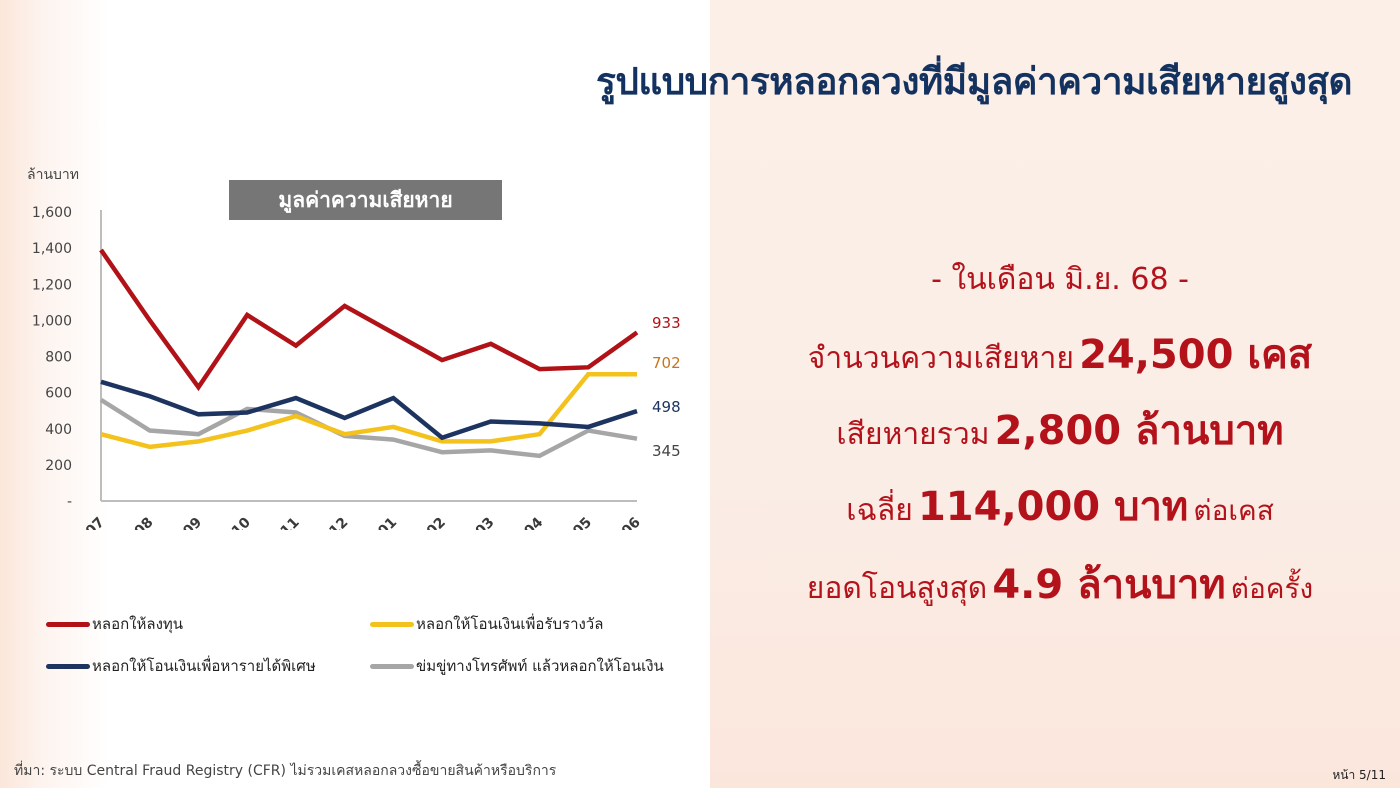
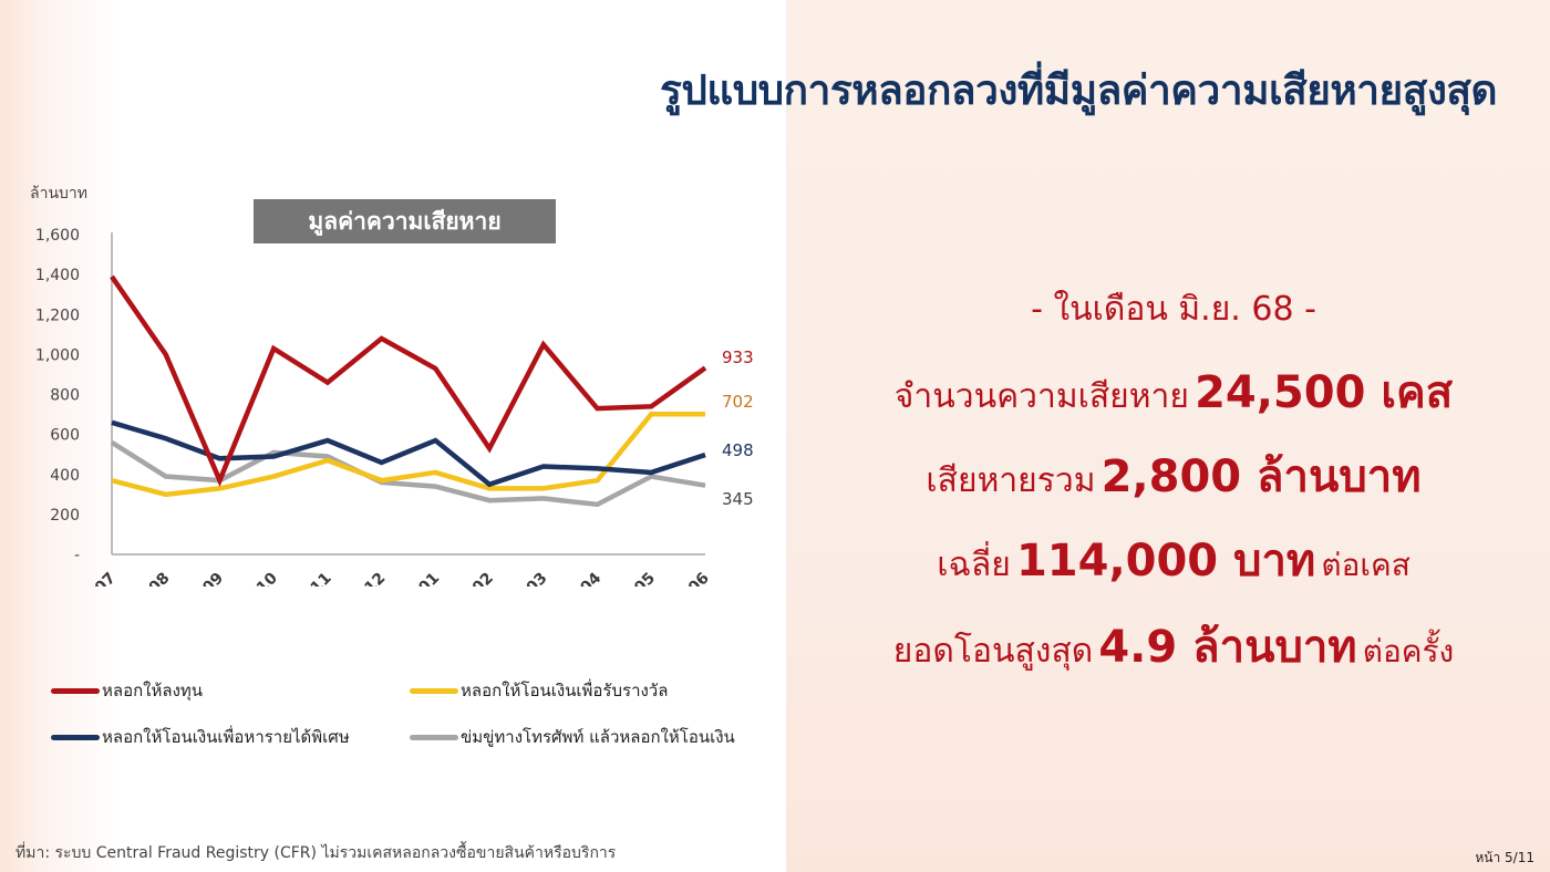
หลอกให้ลงทุน/2024-09: 630 -> 370
หลอกให้ลงทุน/2025-02: 780 -> 530
หลอกให้ลงทุน/2025-03: 870 -> 1050
